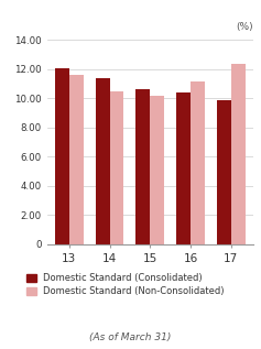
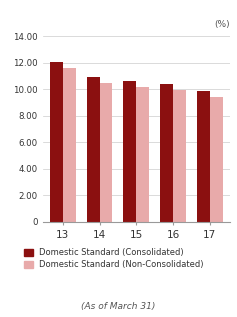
Domestic Standard (Consolidated)/14: 11.4 -> 10.9
Domestic Standard (Non-Consolidated)/16: 11.2 -> 9.9
Domestic Standard (Non-Consolidated)/17: 12.4 -> 9.4
